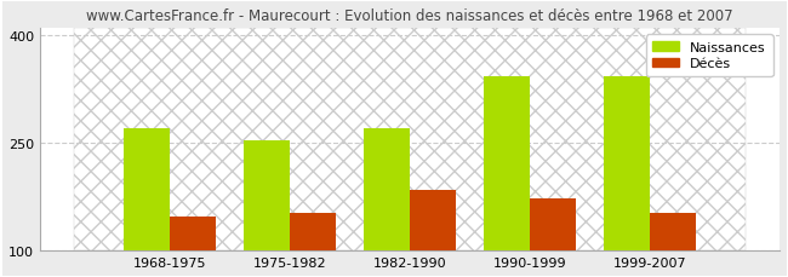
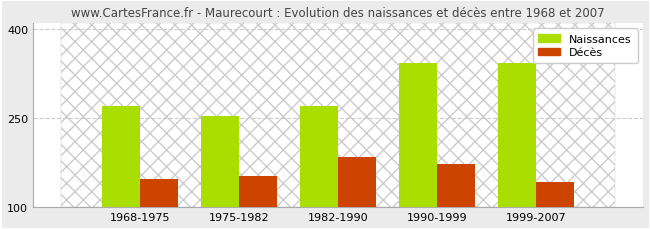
Décès/1999-2007: 152 -> 142
